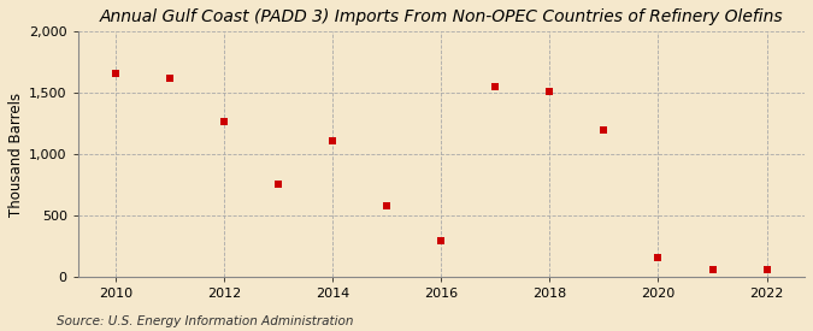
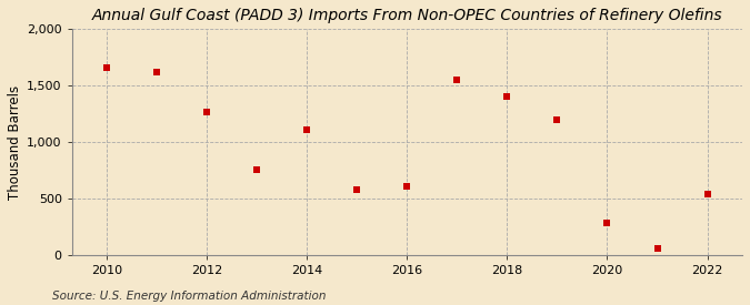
2016: 290 -> 610
2018: 1,510 -> 1,400
2020: 160 -> 280
2022: 60 -> 540
